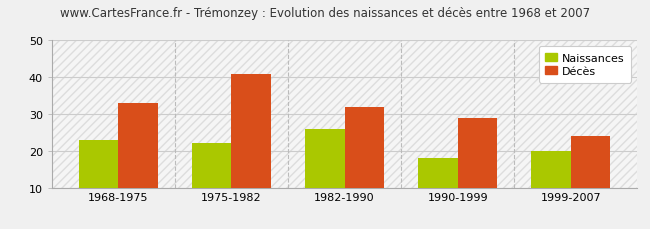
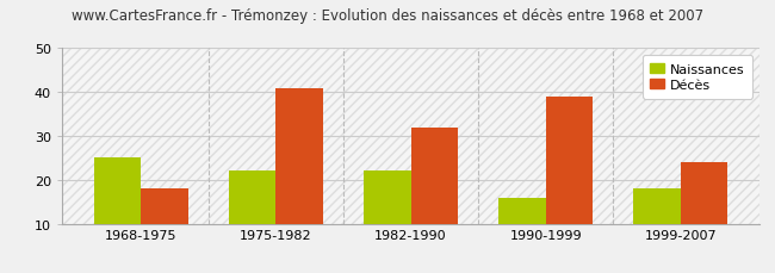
Naissances/1968-1975: 23 -> 25
Décès/1968-1975: 33 -> 18
Naissances/1982-1990: 26 -> 22
Naissances/1990-1999: 18 -> 16
Décès/1990-1999: 29 -> 39
Naissances/1999-2007: 20 -> 18
